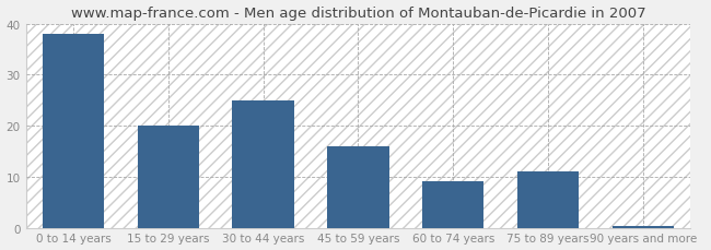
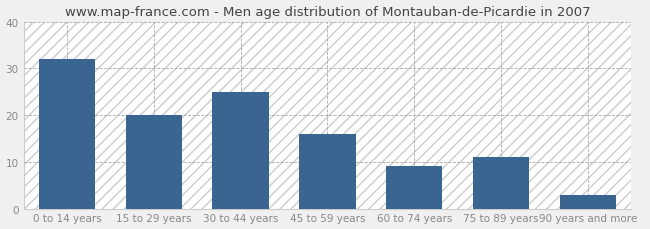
0 to 14 years: 38.0 -> 32.0
90 years and more: 0.4 -> 3.0
